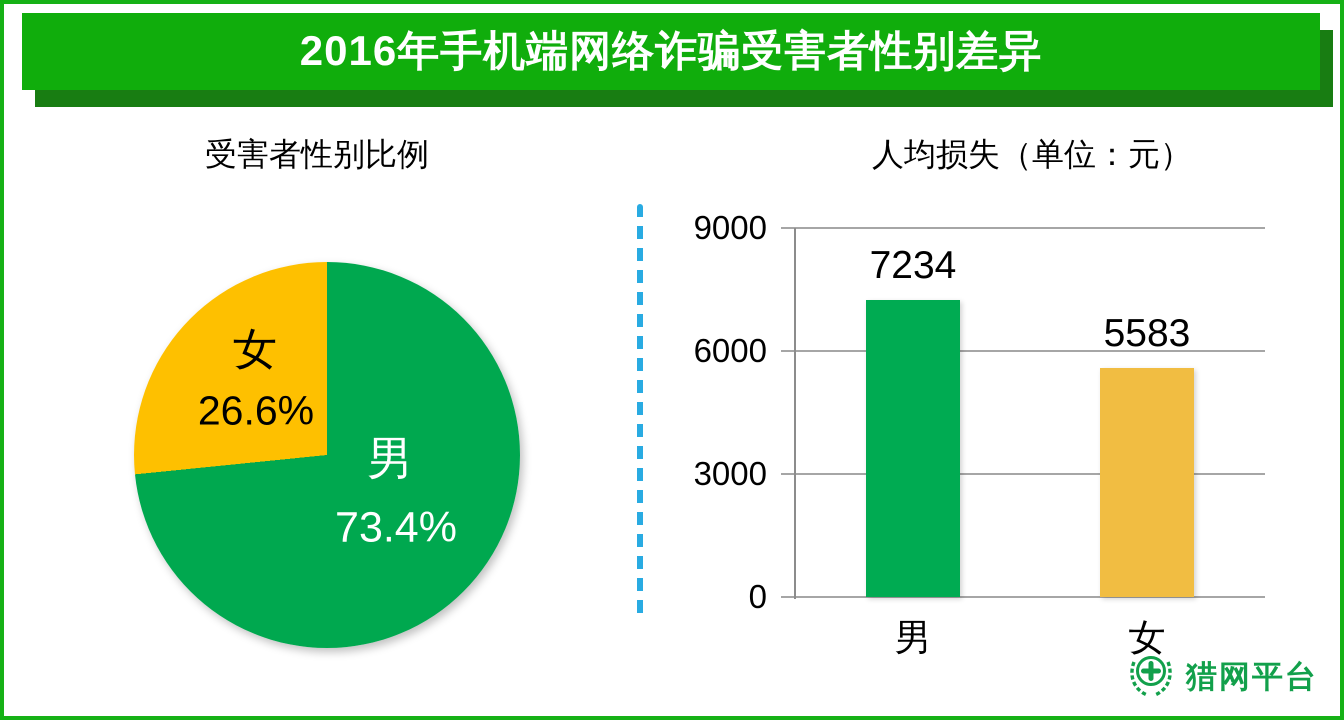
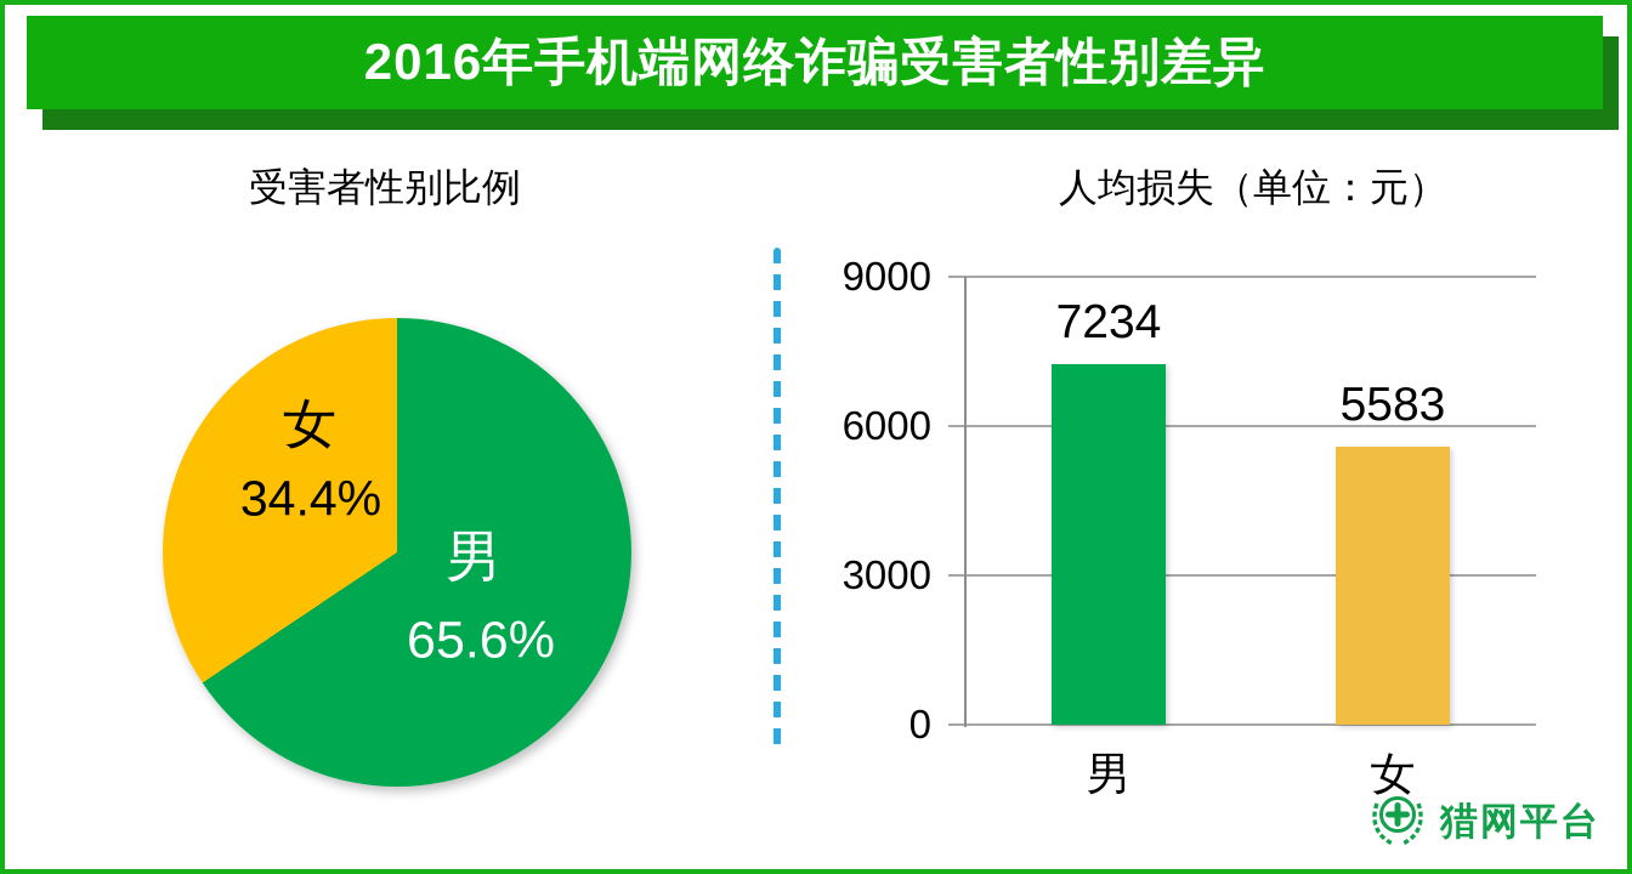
受害者性别比例/男: 73.4% -> 65.6%
受害者性别比例/女: 26.6% -> 34.4%
